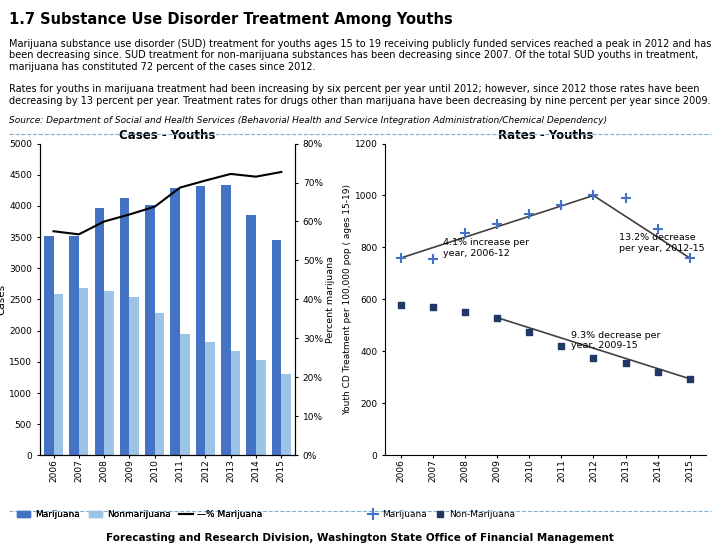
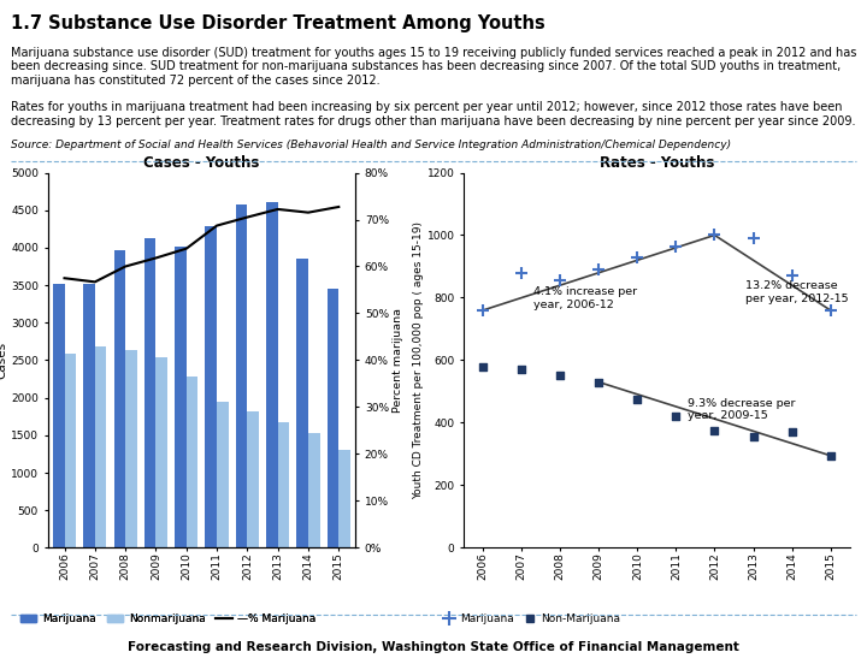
Cases - Youths/Marijuana/2012: 4320 -> 4580
Cases - Youths/Marijuana/2013: 4330 -> 4600
Rates - Youths/Marijuana/2007: 755 -> 880
Rates - Youths/Non-Marijuana/2014: 320 -> 370
